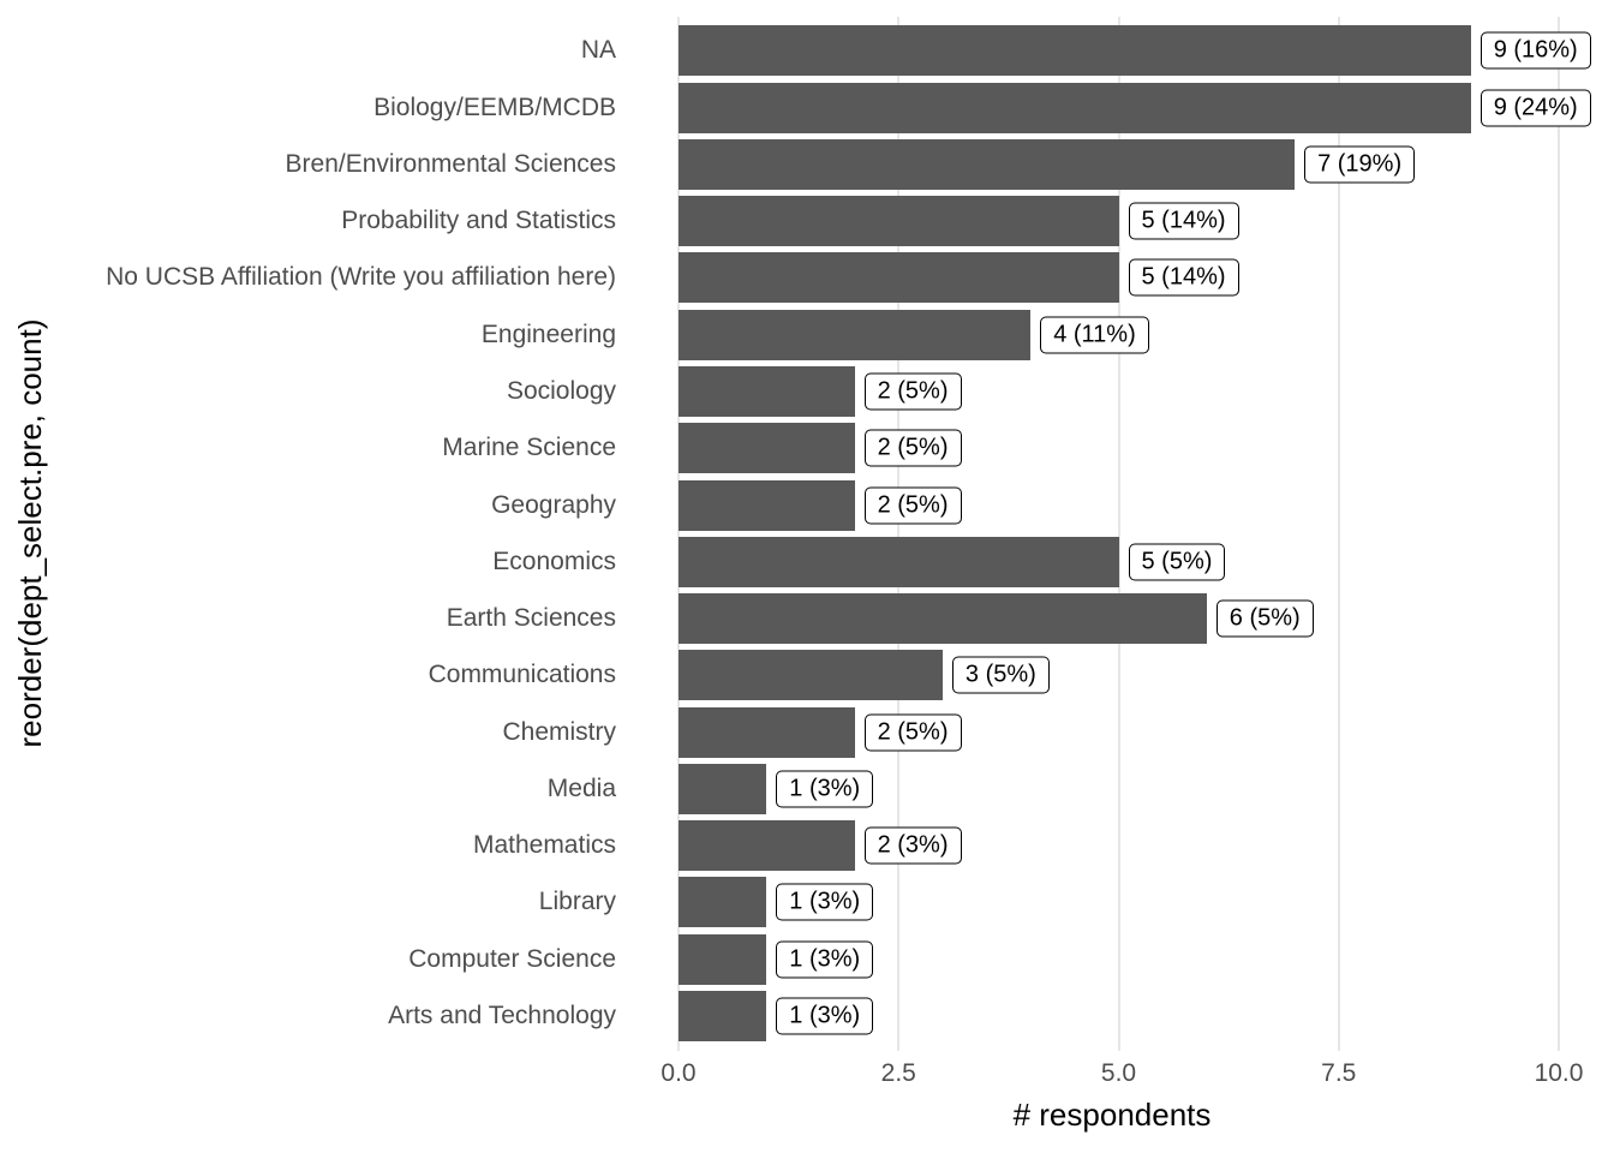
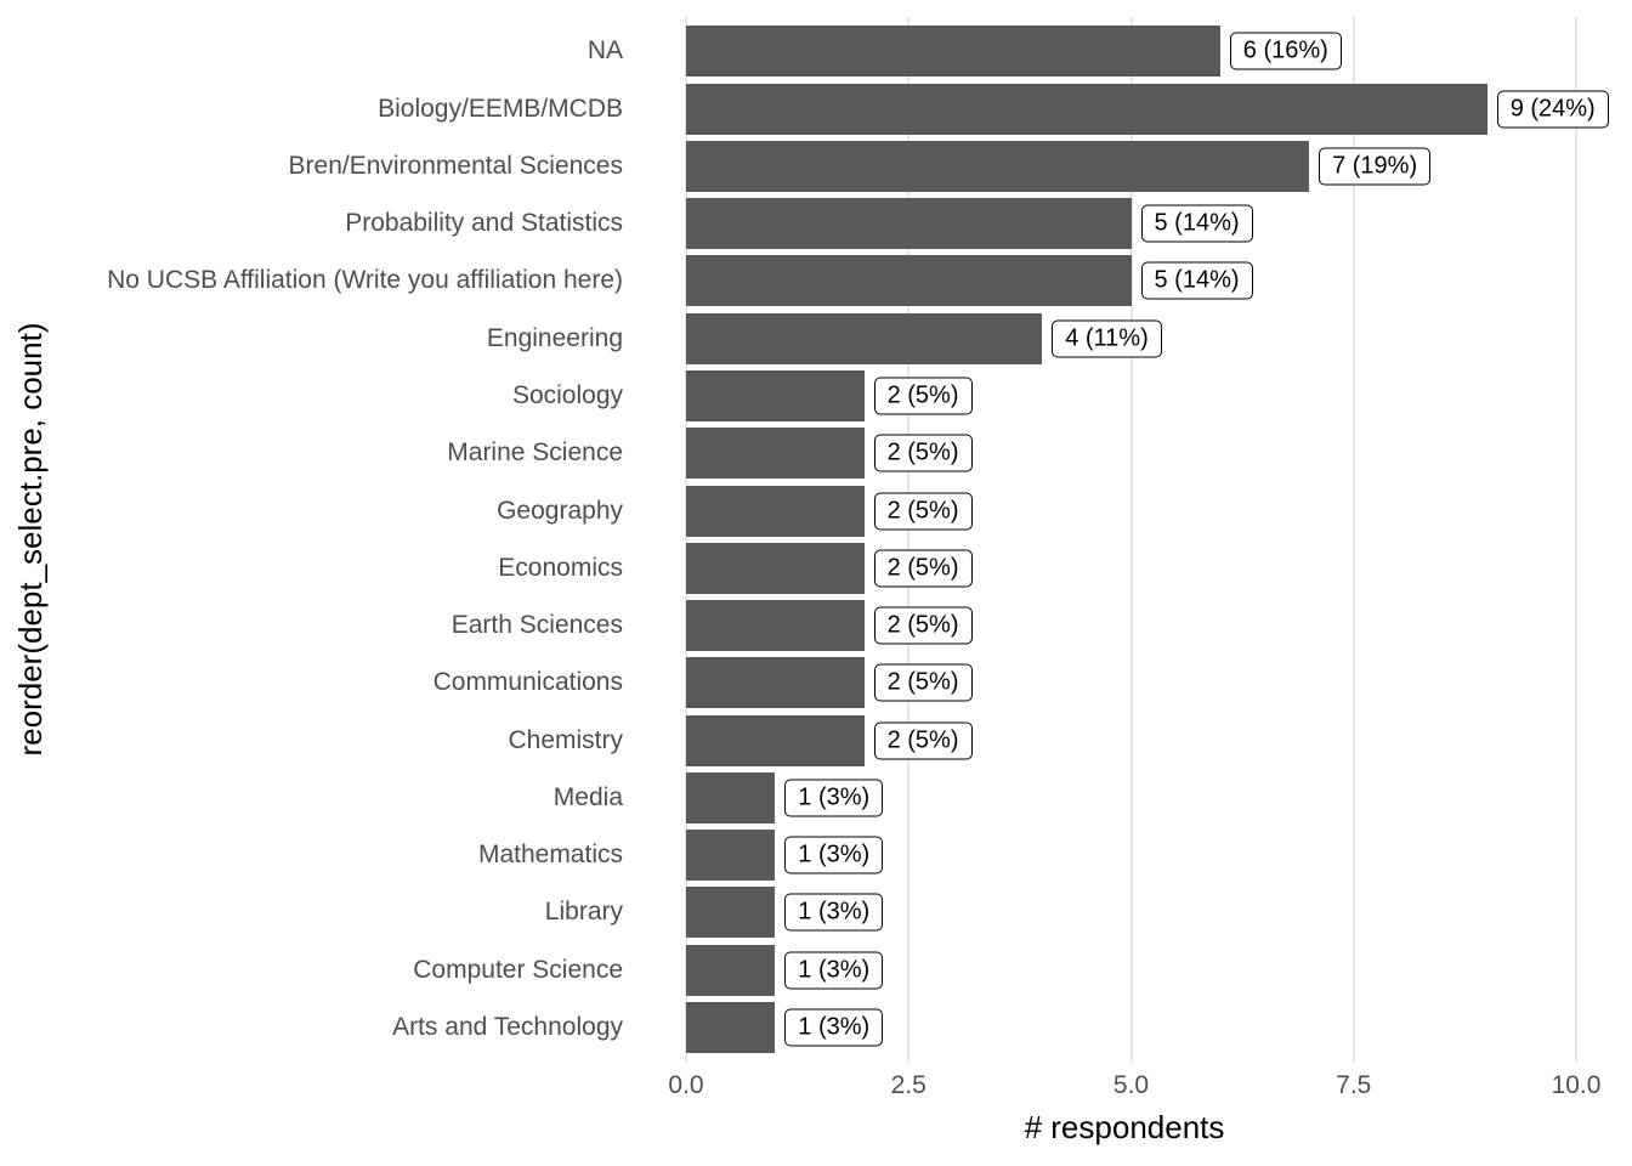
NA: 9 -> 6
Economics: 5 -> 2
Earth Sciences: 6 -> 2
Communications: 3 -> 2
Mathematics: 2 -> 1
